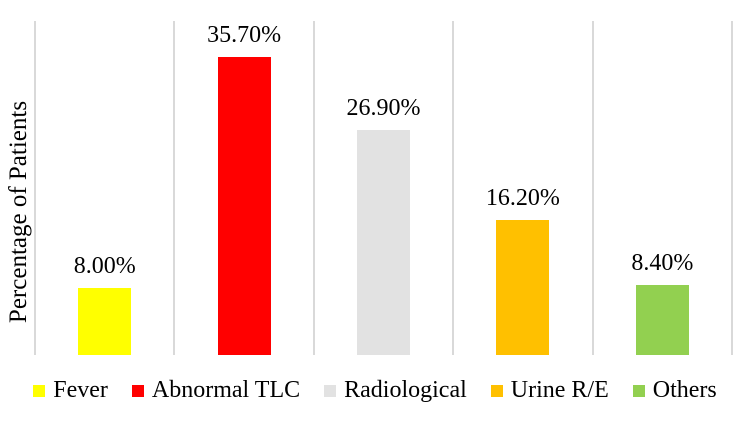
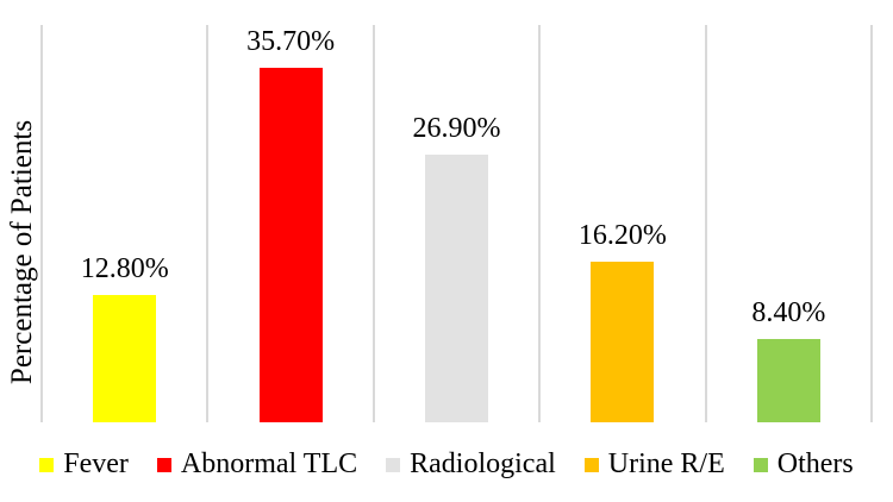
Fever: 8.00% -> 12.80%
